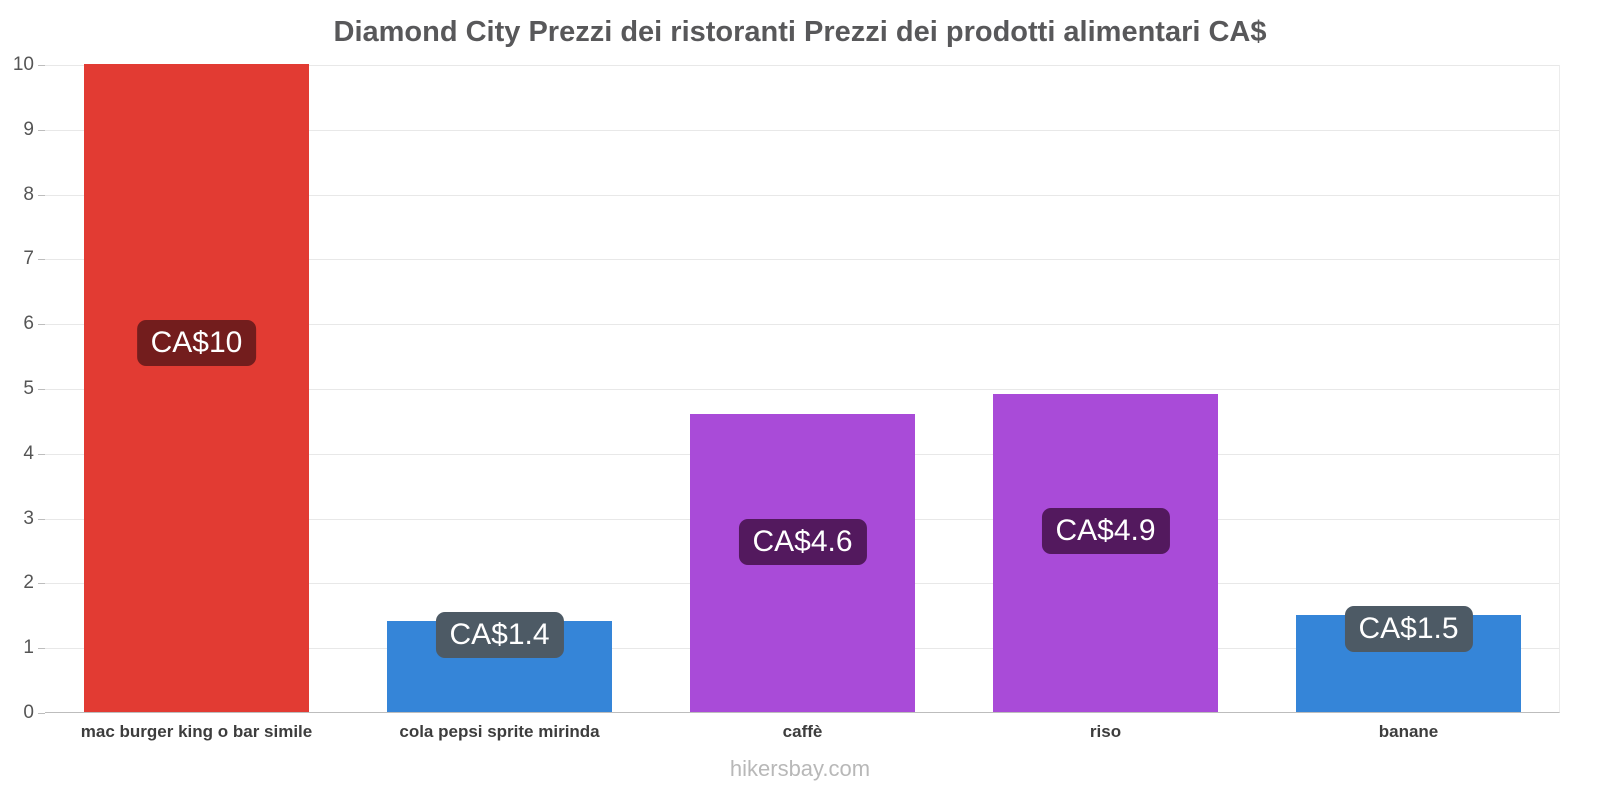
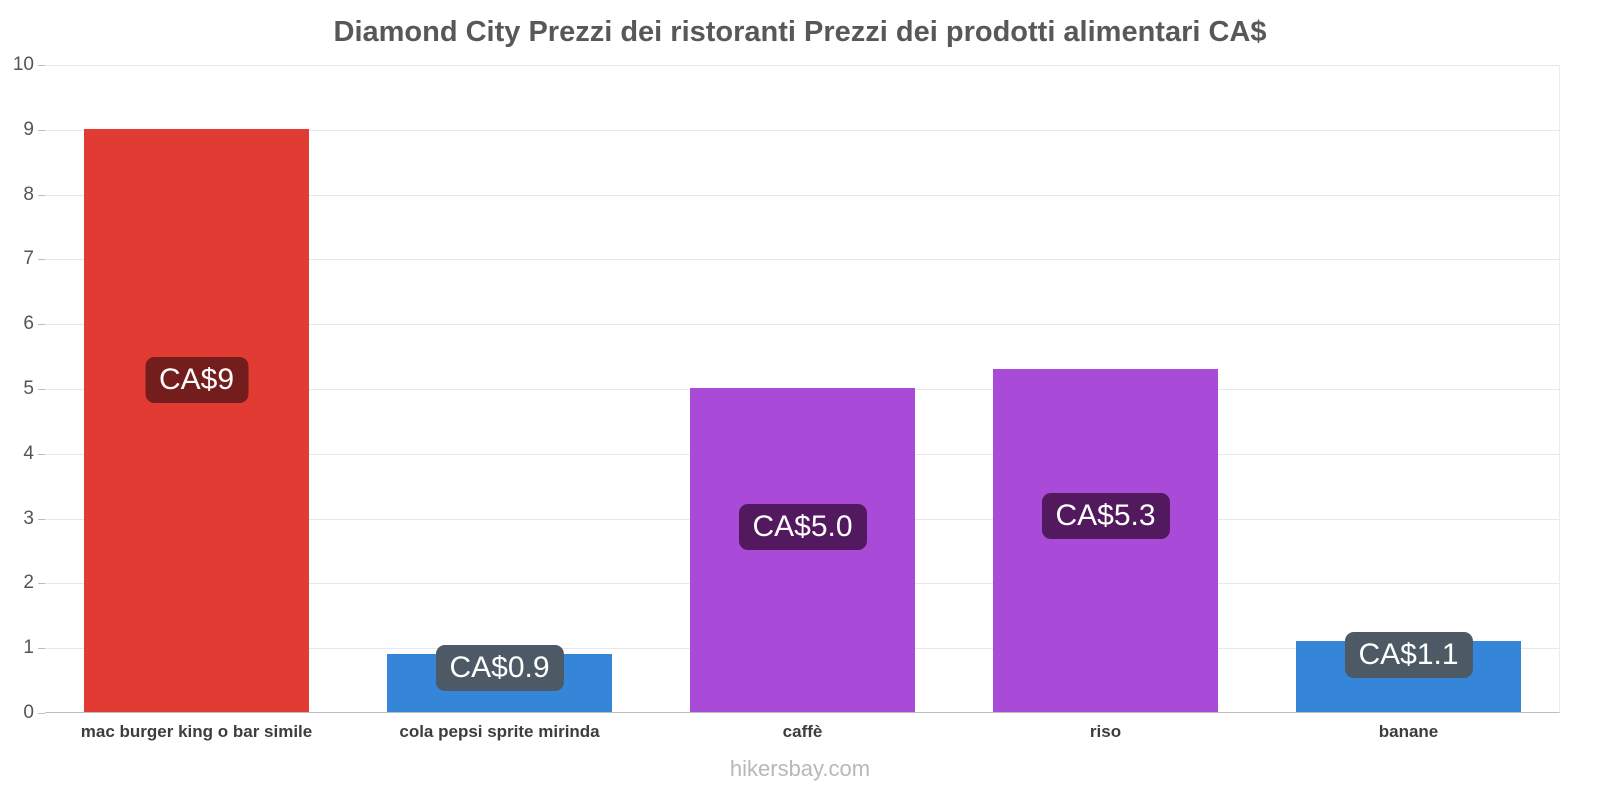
mac burger king o bar simile: 10 -> 9
cola pepsi sprite mirinda: 1.4 -> 0.9
caffè: 4.6 -> 5.0
riso: 4.9 -> 5.3
banane: 1.5 -> 1.1
